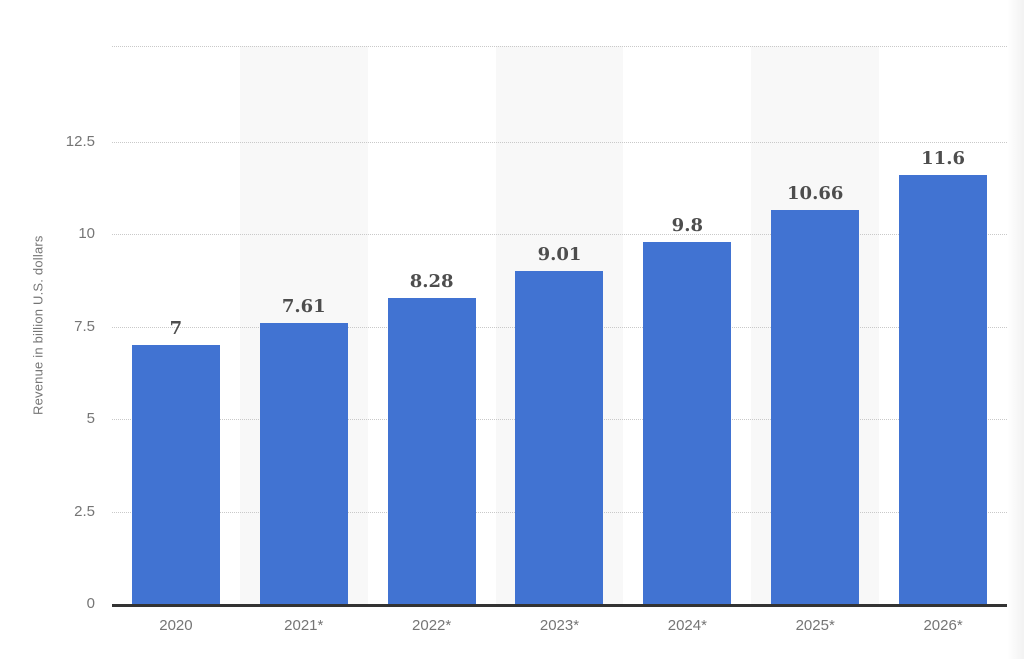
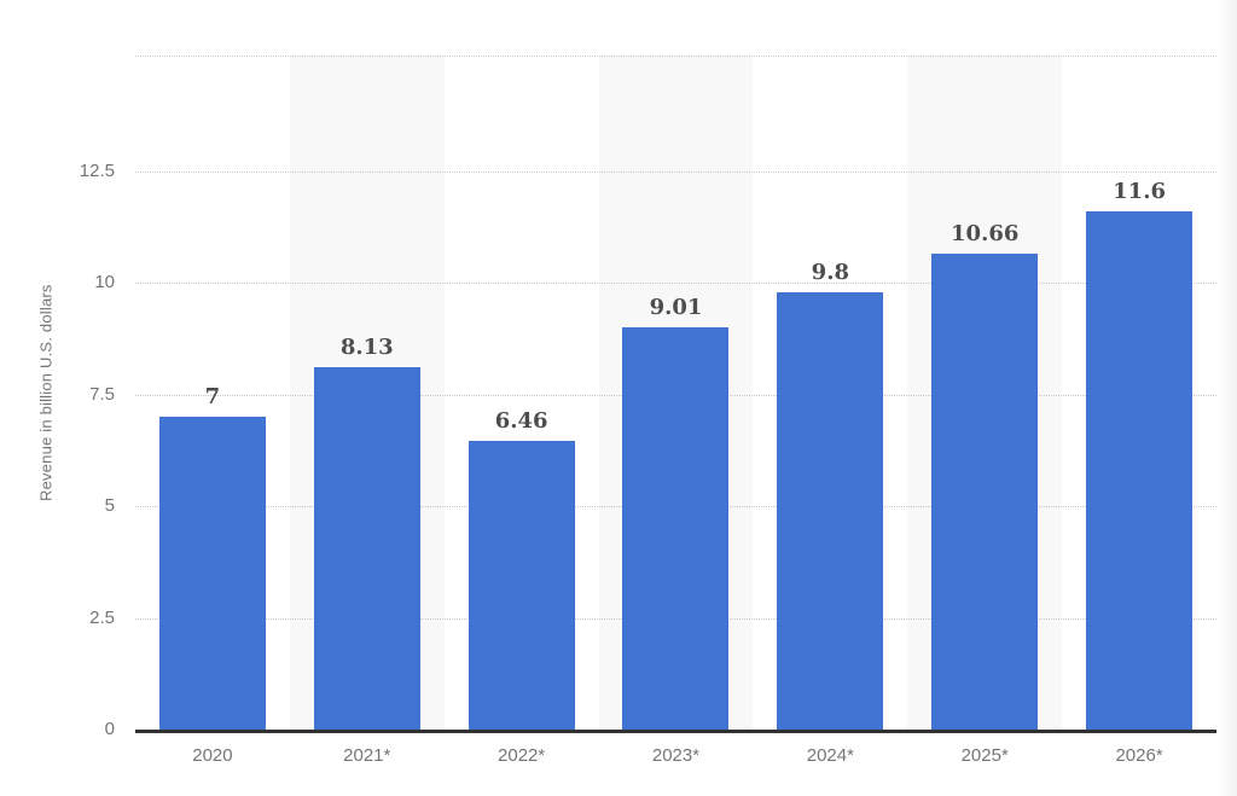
2021*: 7.61 -> 8.13
2022*: 8.28 -> 6.46
